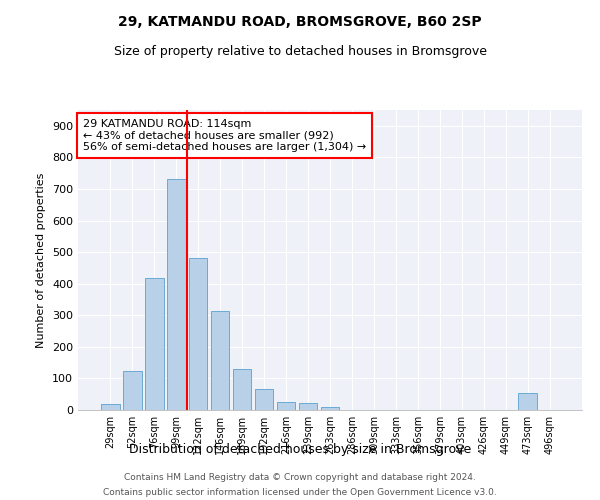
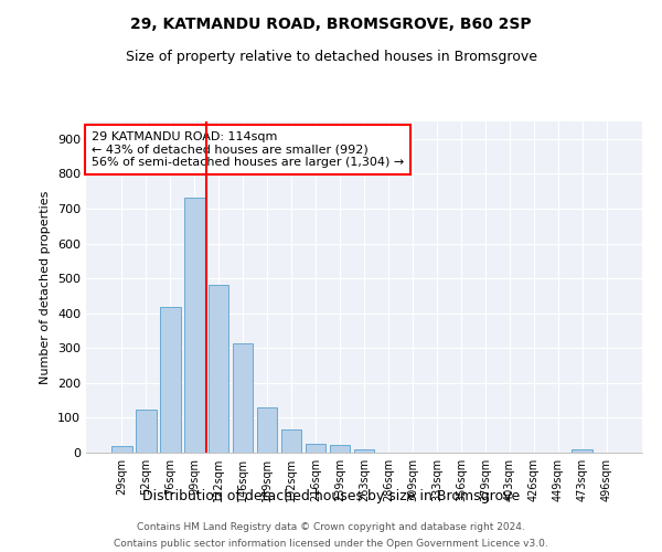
473sqm: 55 -> 10
